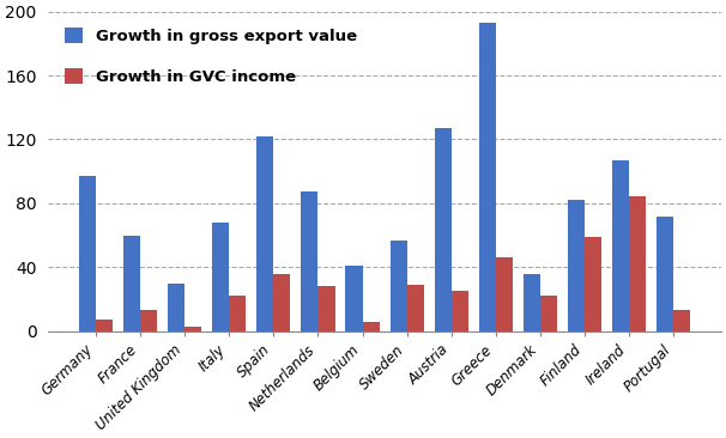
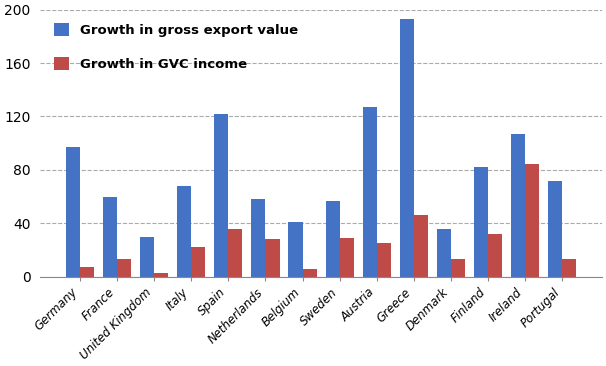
Growth in gross export value/Netherlands: 87 -> 58
Growth in GVC income/Denmark: 22 -> 13
Growth in GVC income/Finland: 59 -> 32
